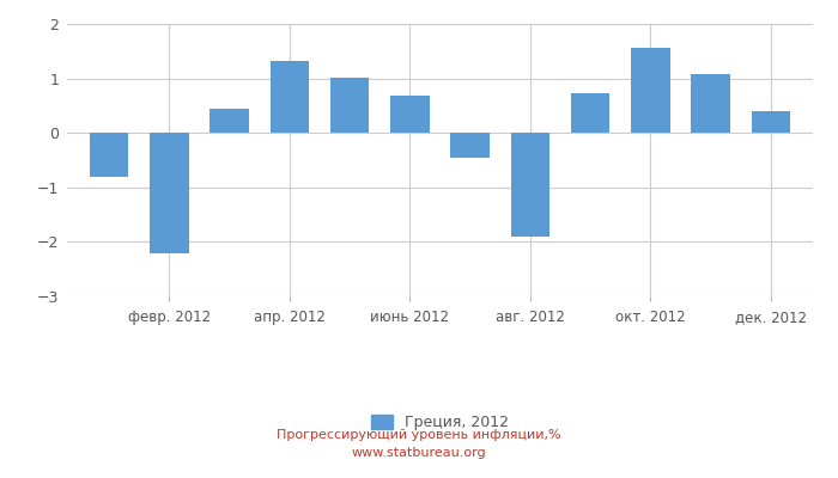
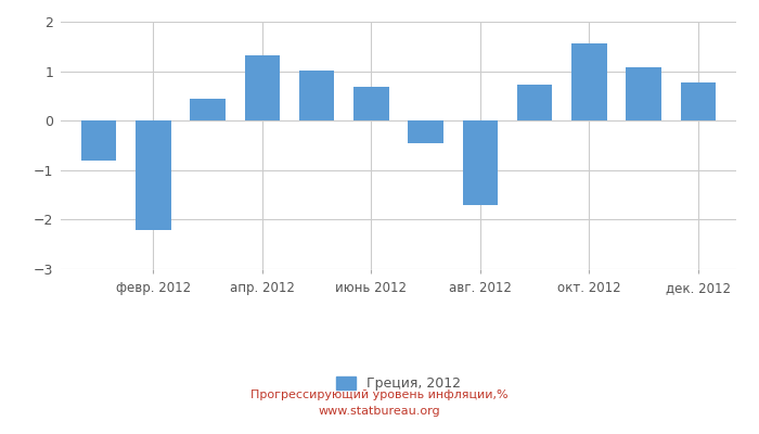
авг. 2012: -1.90 -> -1.70
дек. 2012: 0.40 -> 0.78
